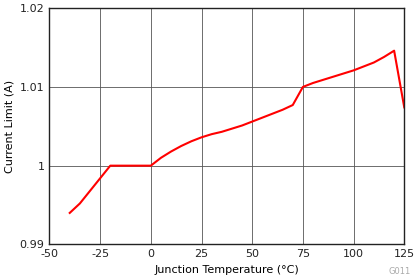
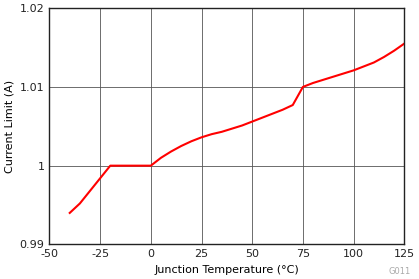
125: 1.0074 -> 1.0155
